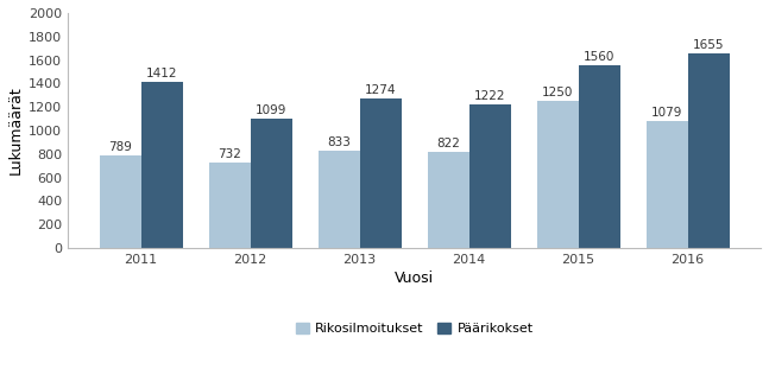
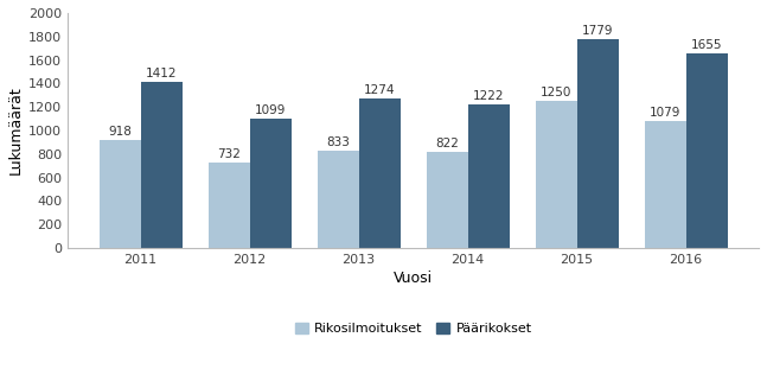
Rikosilmoitukset/2011: 789 -> 918
Päärikokset/2015: 1560 -> 1779
